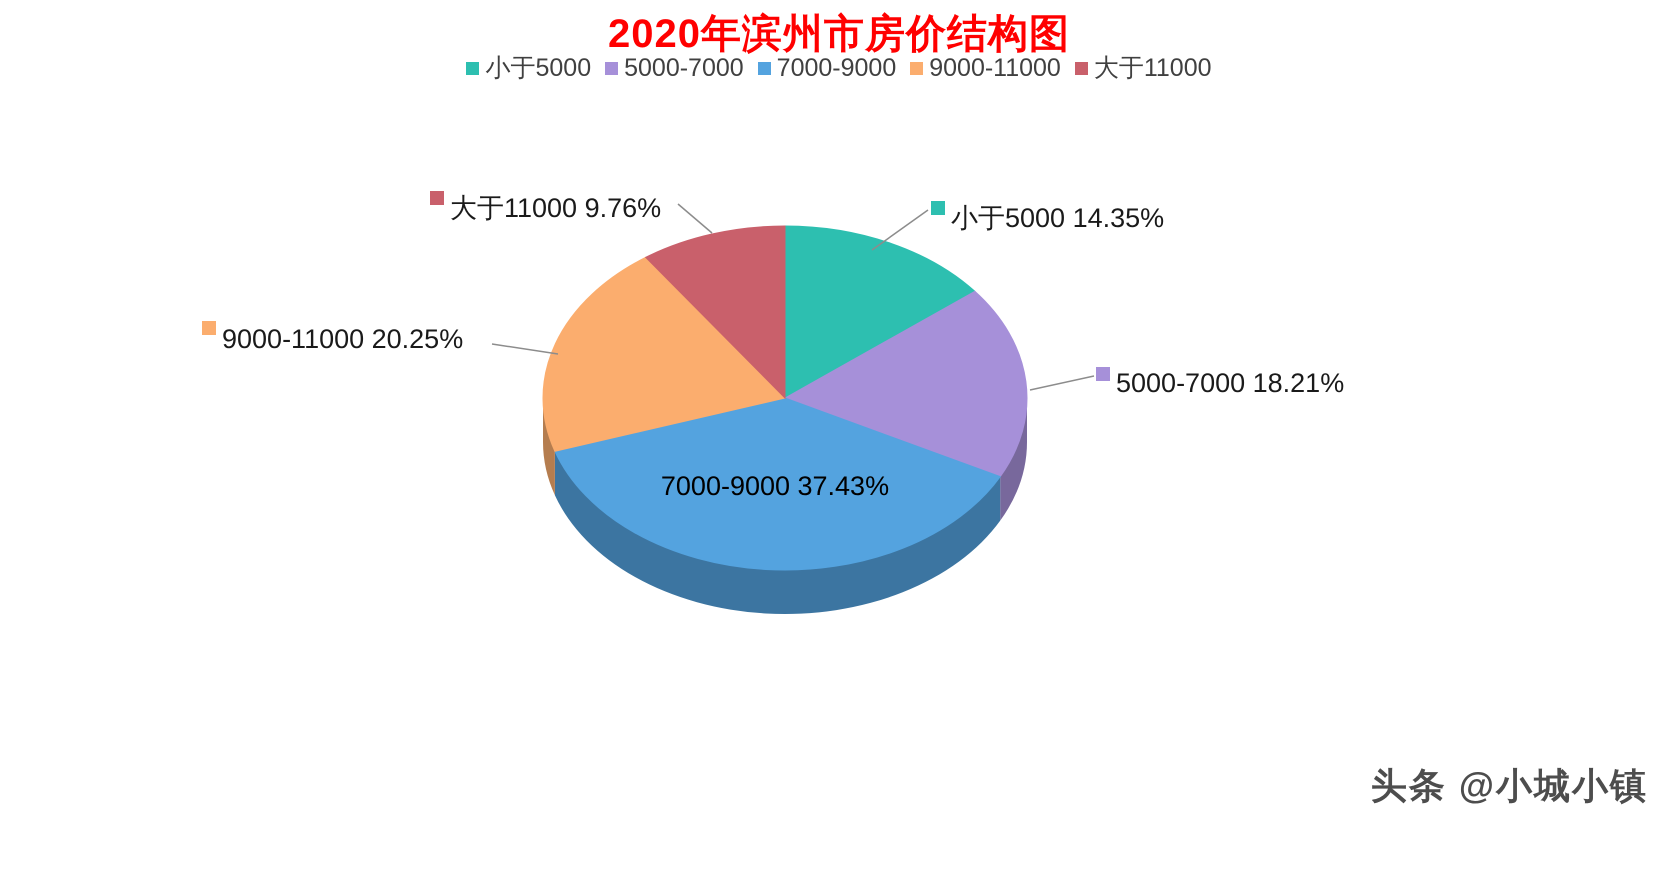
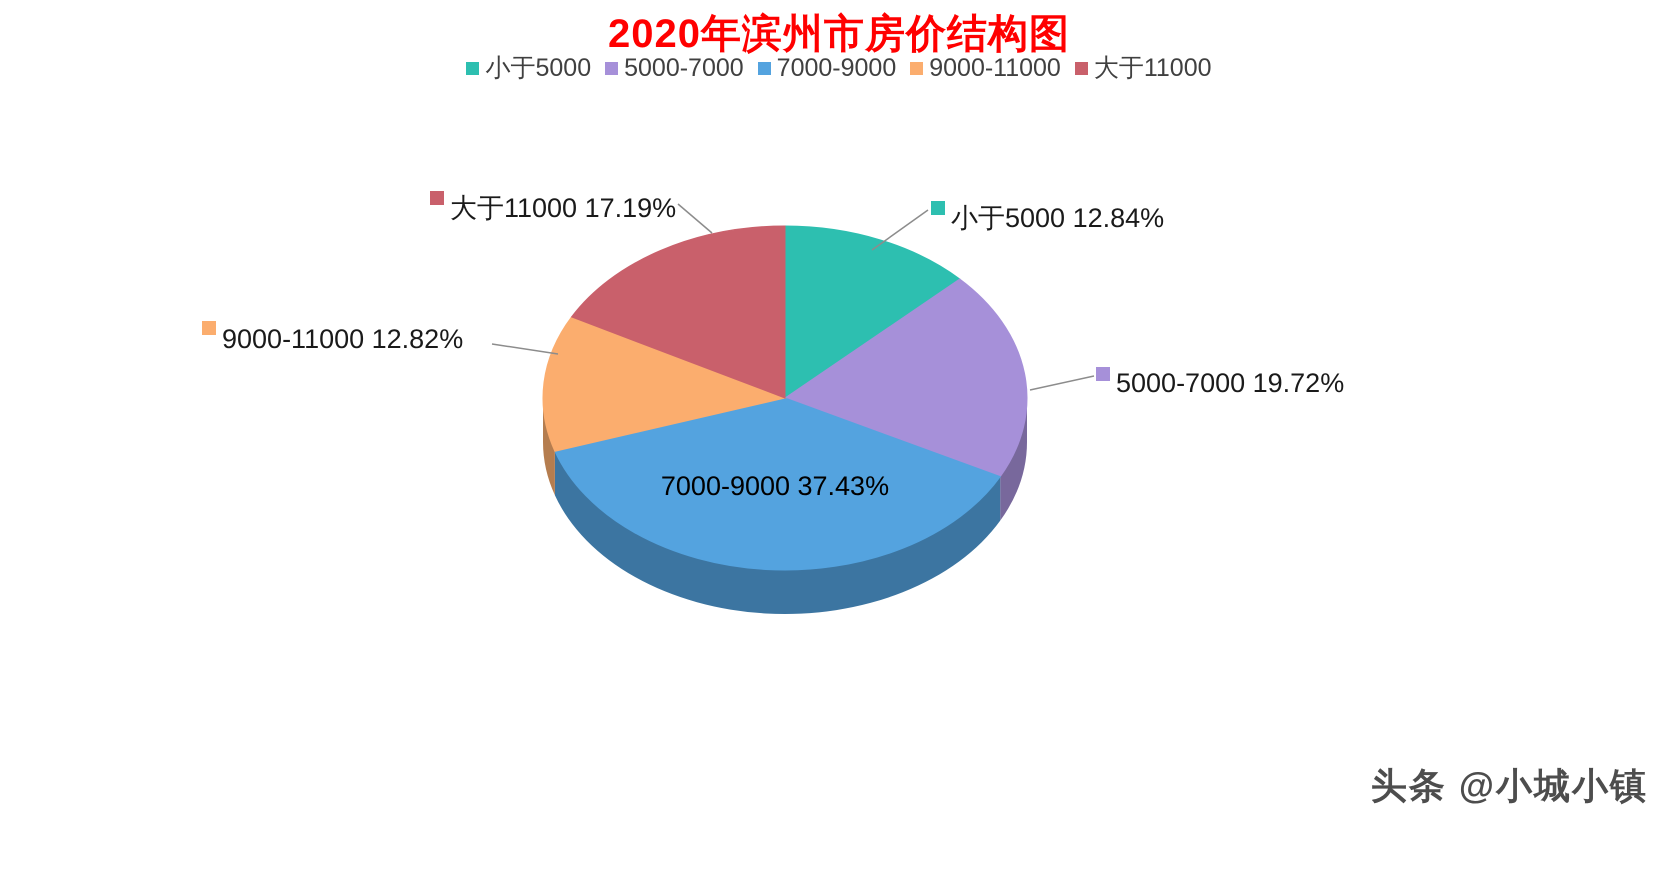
小于5000: 14.35% -> 12.84%
5000-7000: 18.21% -> 19.72%
9000-11000: 20.25% -> 12.82%
大于11000: 9.76% -> 17.19%
